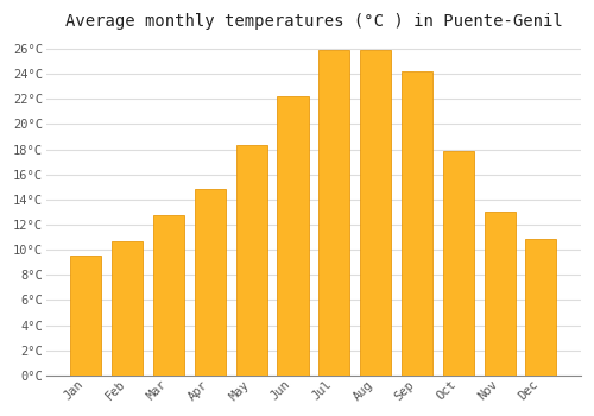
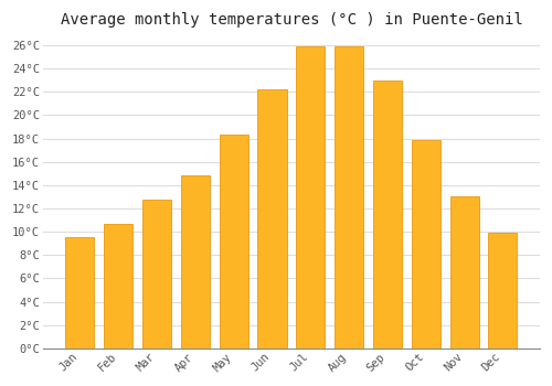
Sep: 24.2°C -> 23.0°C
Dec: 10.9°C -> 9.9°C
